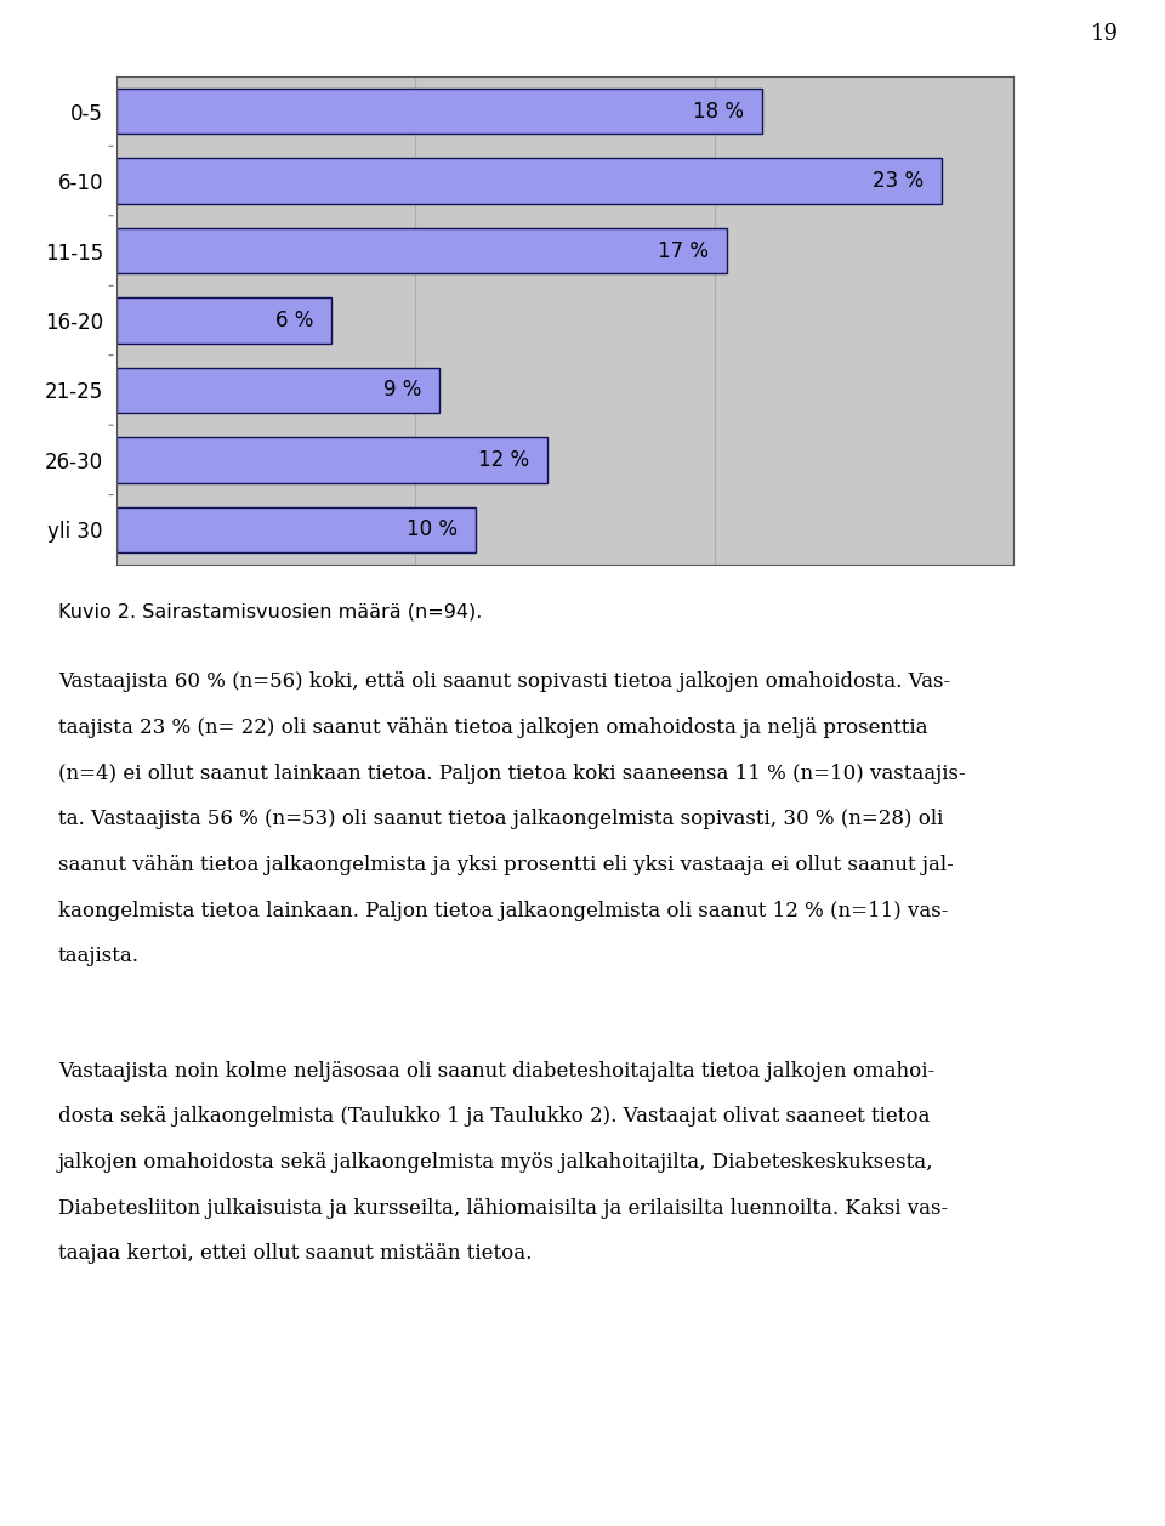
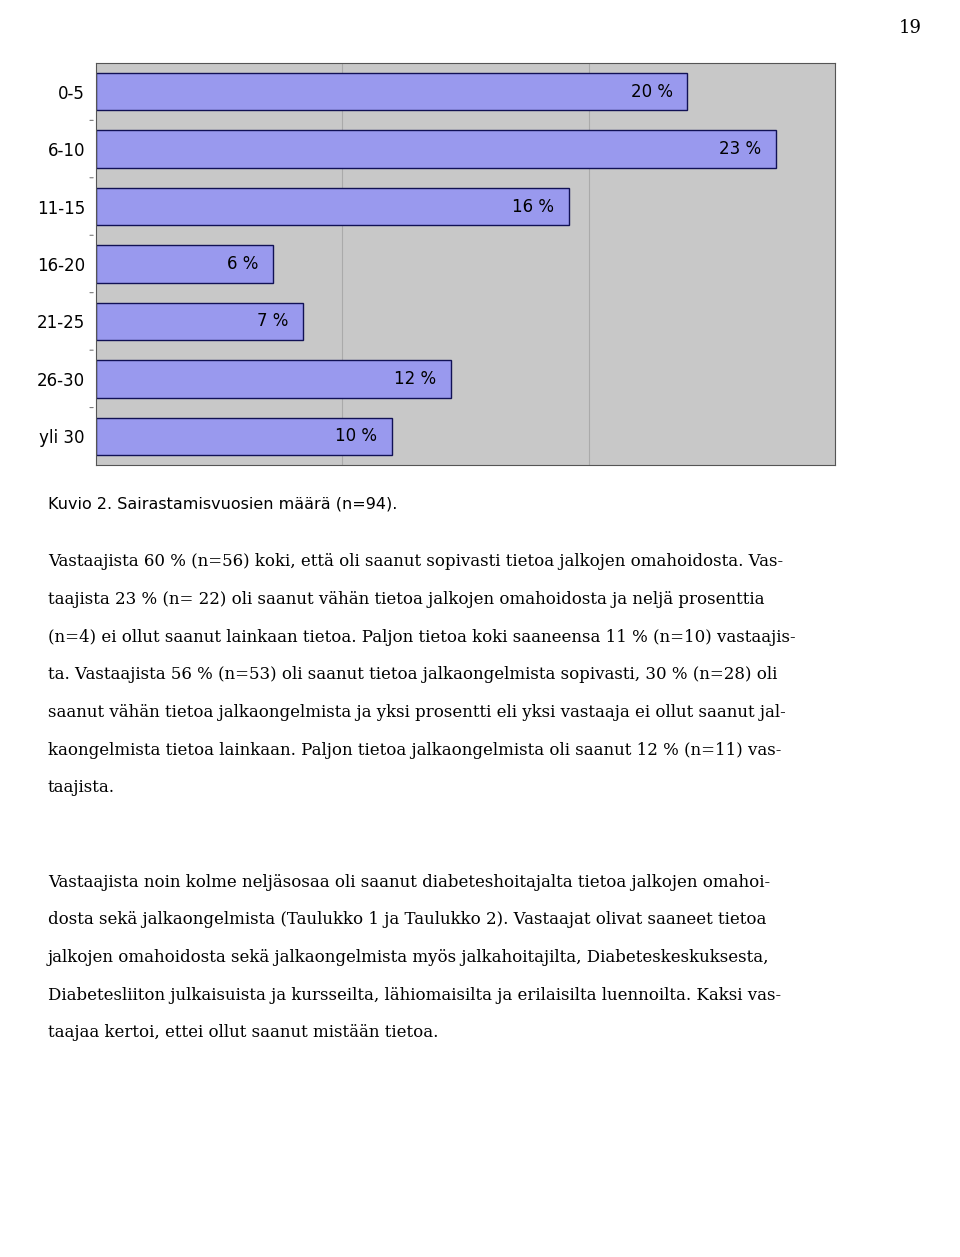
0-5: 18 -> 20
11-15: 17 -> 16
21-25: 9 -> 7
